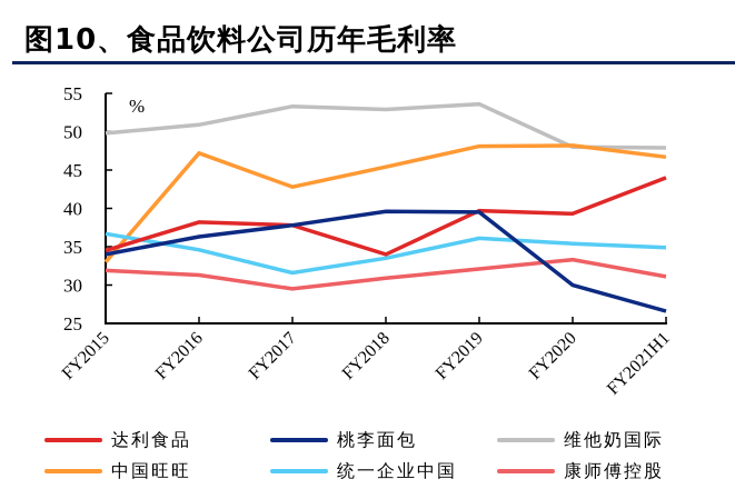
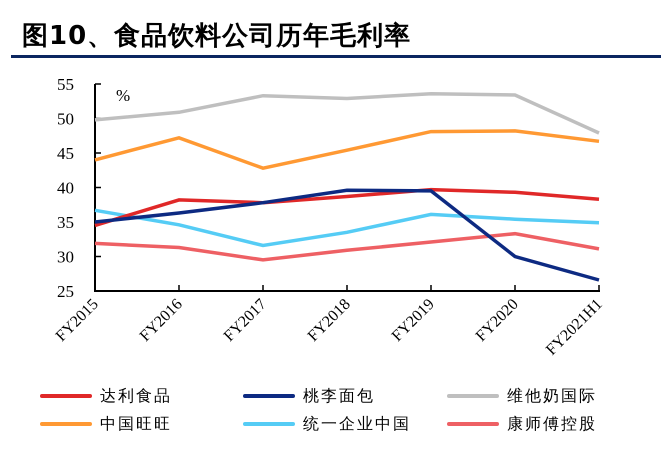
桃李面包/FY2015: 34 -> 35
中国旺旺/FY2015: 33 -> 44
达利食品/FY2018: 34 -> 39
维他奶国际/FY2020: 48 -> 53
达利食品/FY2021H1: 44 -> 38
